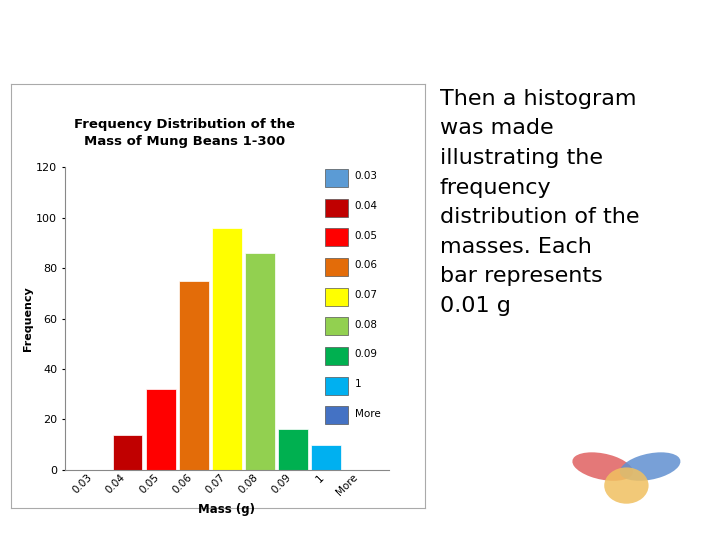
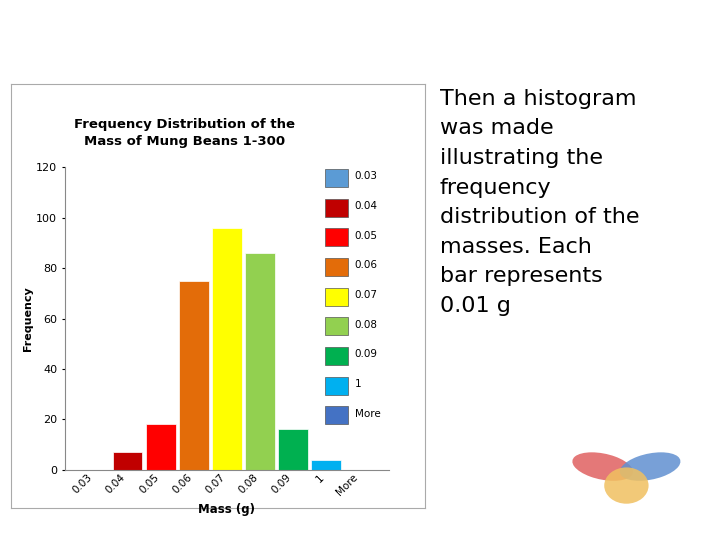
0.04: 14 -> 7
0.05: 32 -> 18
1: 10 -> 4
